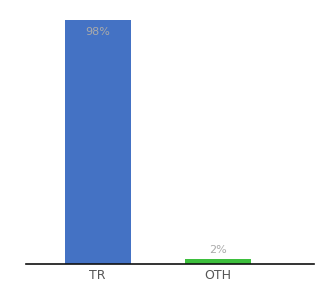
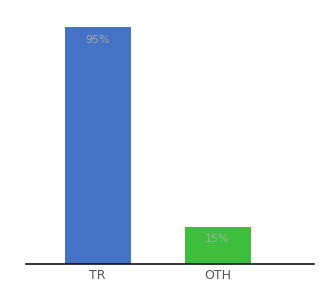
TR: 98% -> 95%
OTH: 2% -> 15%
